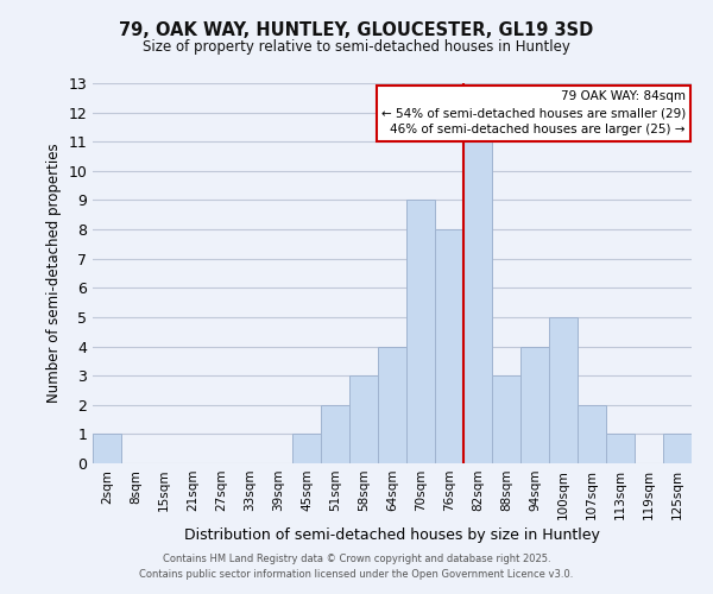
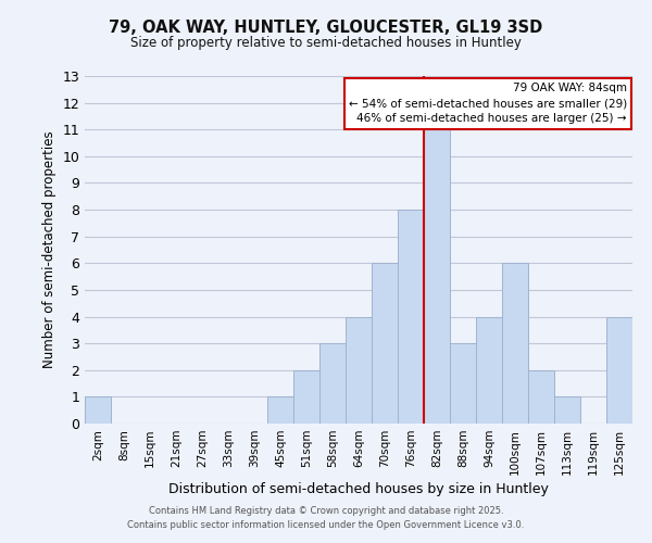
70sqm: 9 -> 6
100sqm: 5 -> 6
125sqm: 1 -> 4
